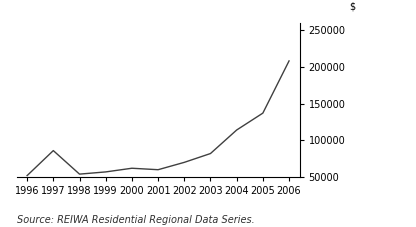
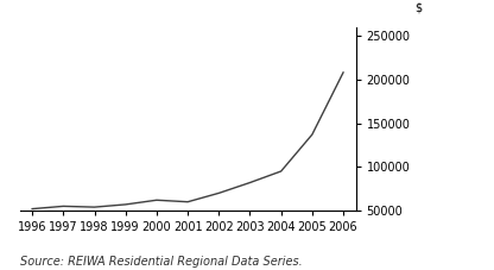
1997: 86000 -> 55000
2004: 114000 -> 95000
